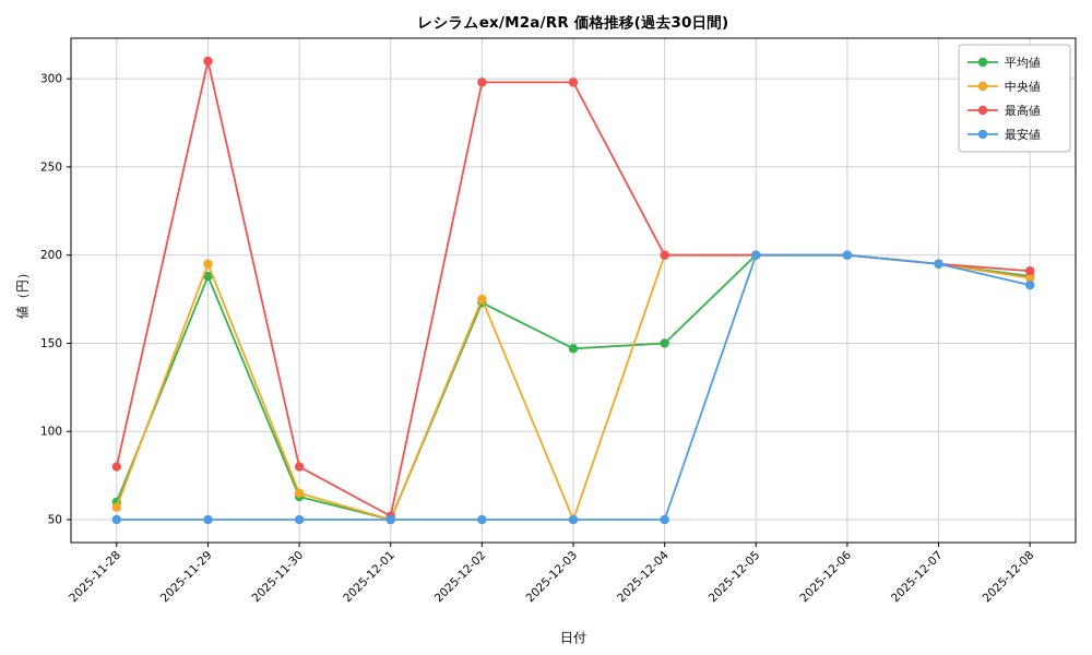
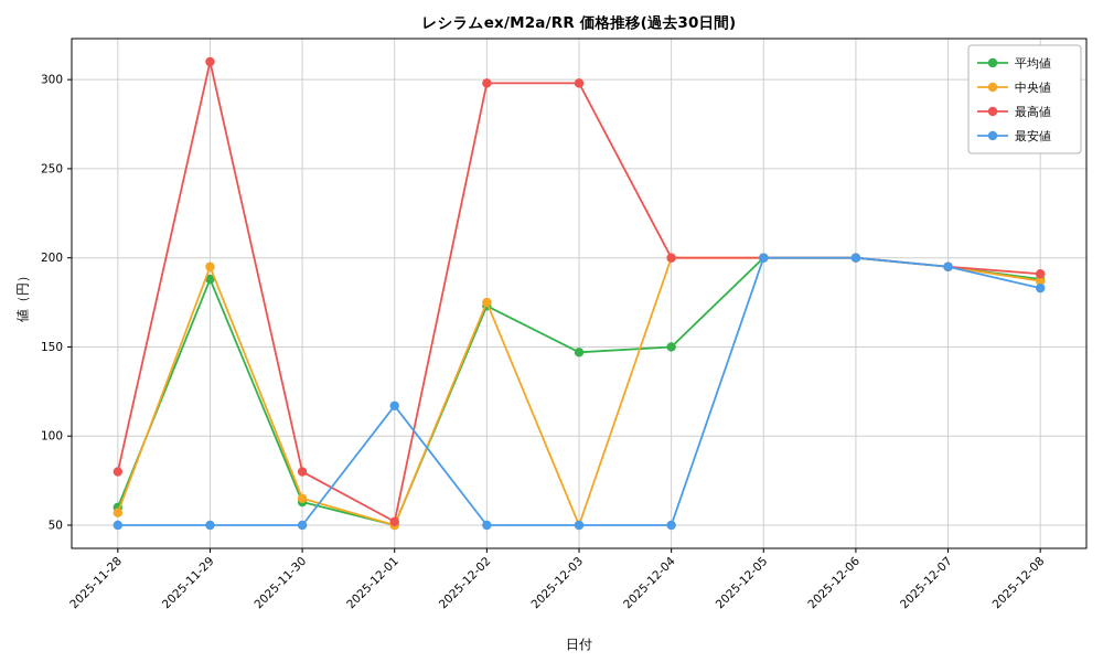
最安値/2025-12-01: 50 -> 117
